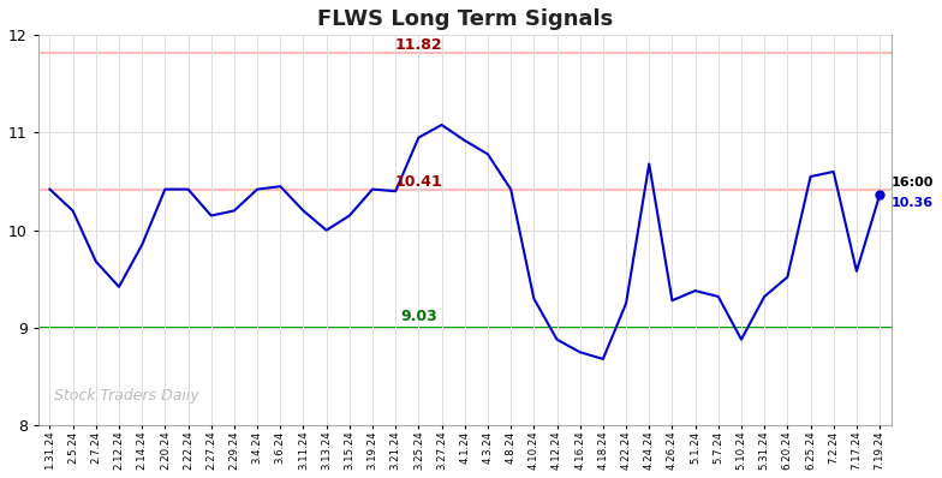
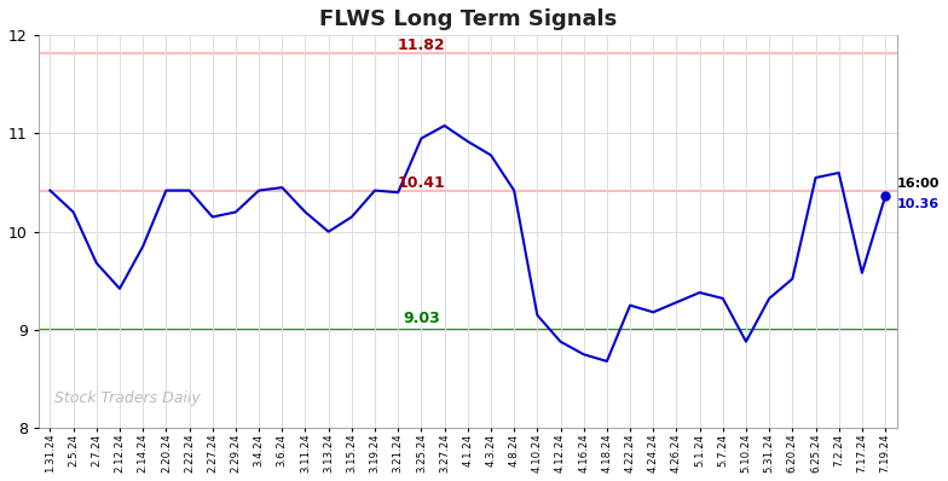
4.10.24: 9.30 -> 9.15
4.24.24: 10.68 -> 9.18
